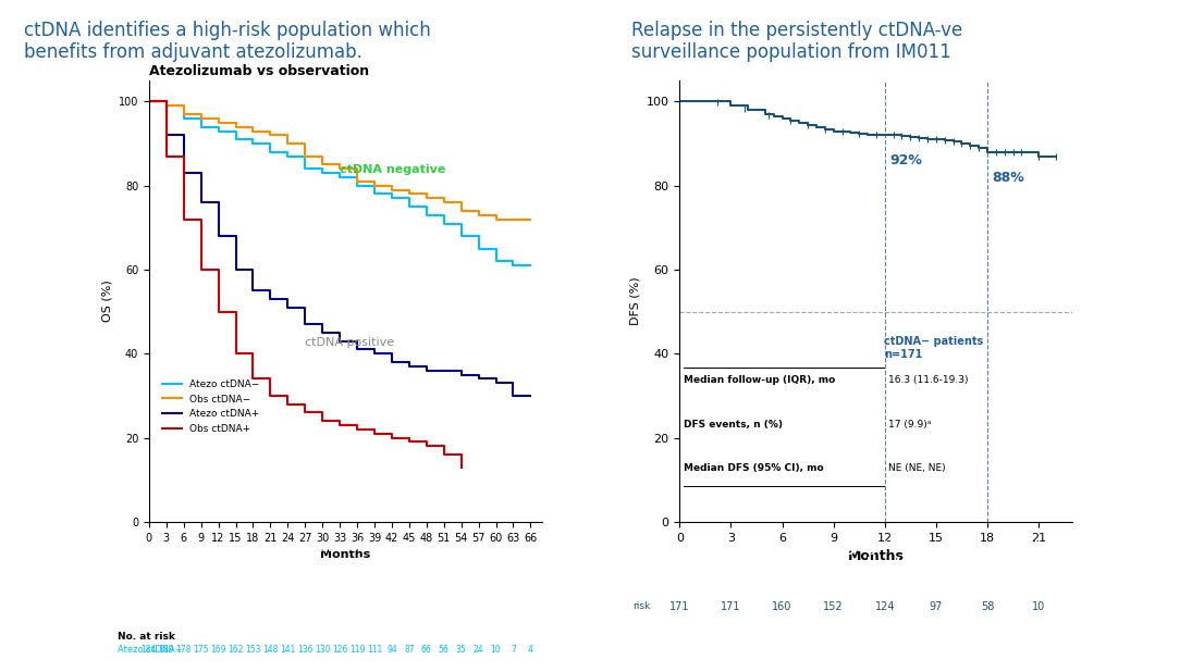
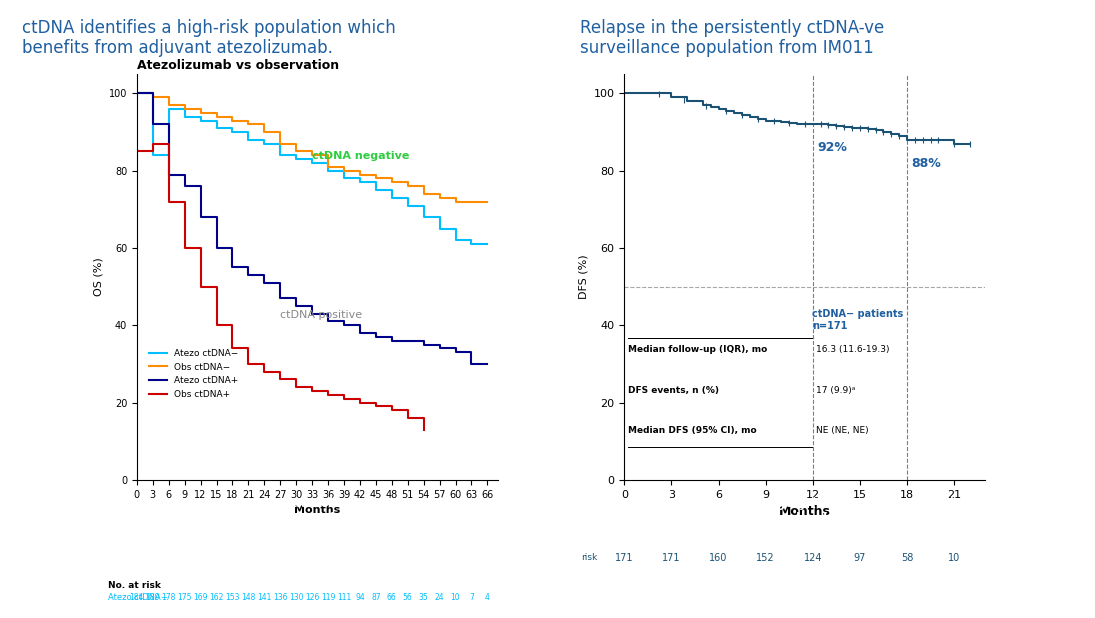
Atezolizumab vs observation/Obs ctDNA+/0: 100 -> 85
Atezolizumab vs observation/Atezo ctDNA−/3: 99 -> 84
Atezolizumab vs observation/Atezo ctDNA+/6: 83 -> 79
